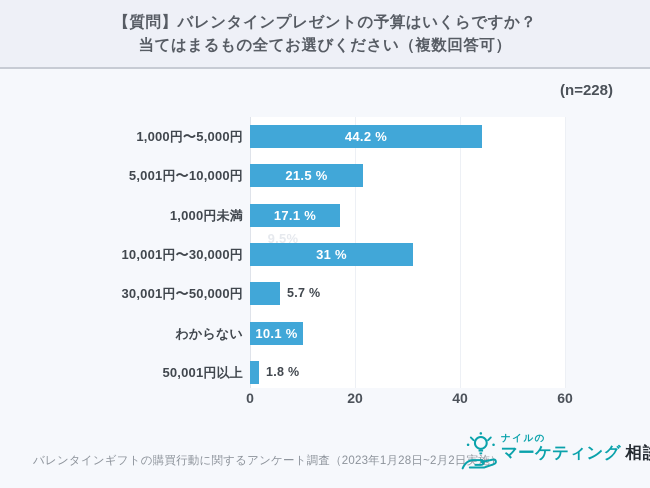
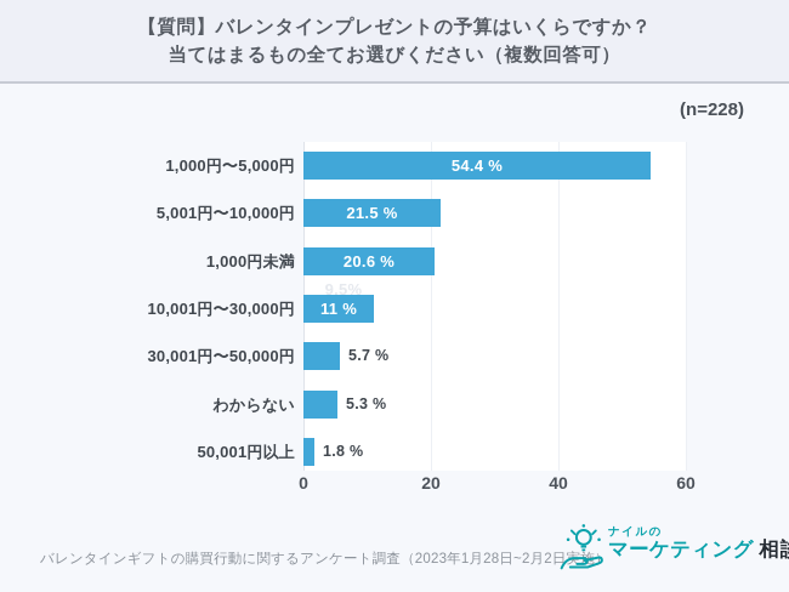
1,000円〜5,000円: 44.2 -> 54.4
1,000円未満: 17.1 -> 20.6
10,001円〜30,000円: 31 -> 11
わからない: 10.1 -> 5.3
